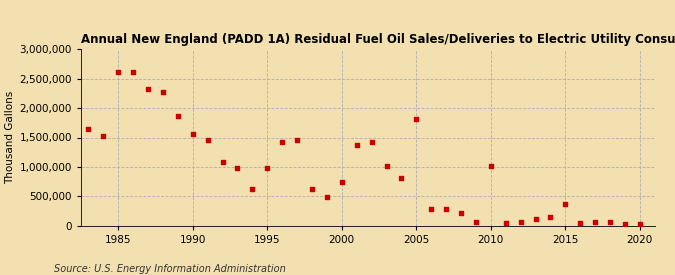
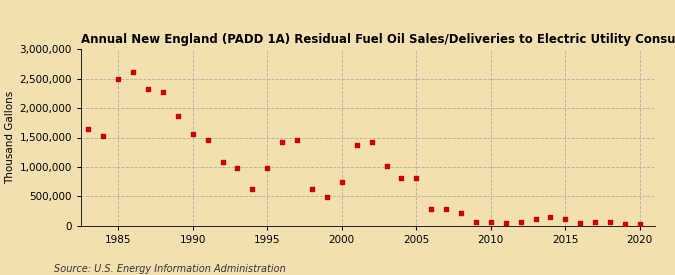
1985: 2,620,000 -> 2,490,000
2005: 1,820,000 -> 820,000
2010: 1,020,000 -> 60,000
2015: 360,000 -> 110,000
